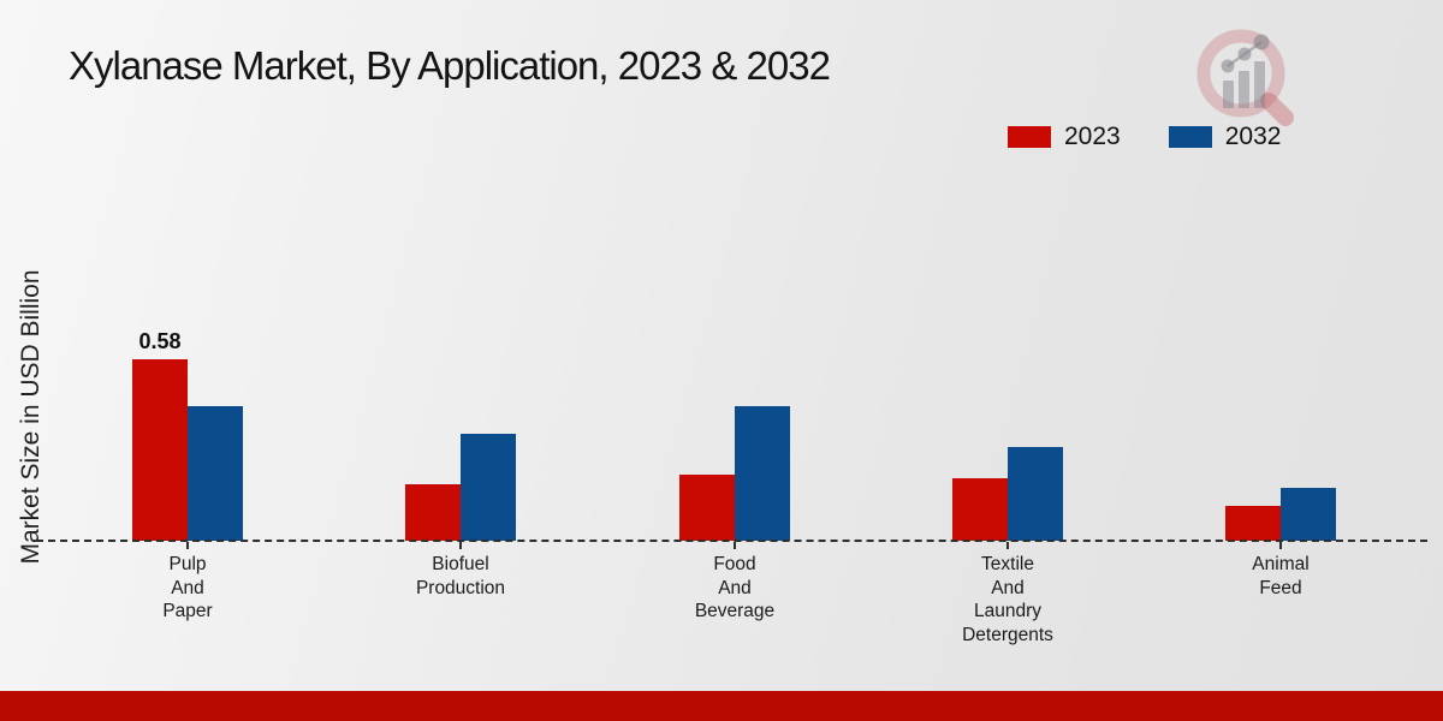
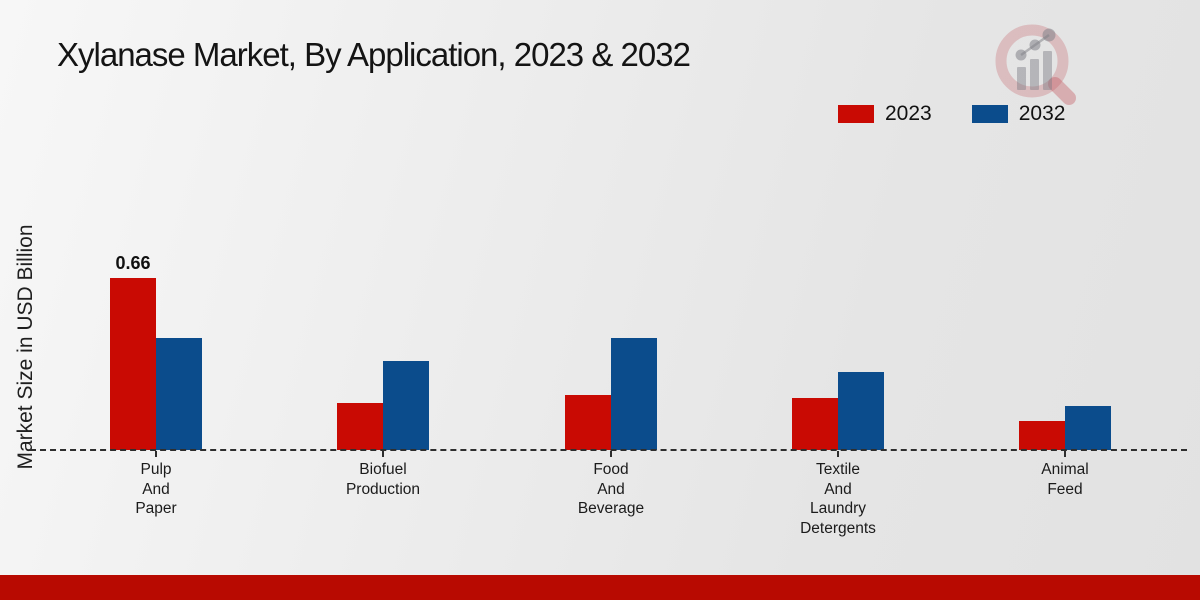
2023/Pulp And Paper: 0.58 -> 0.66
